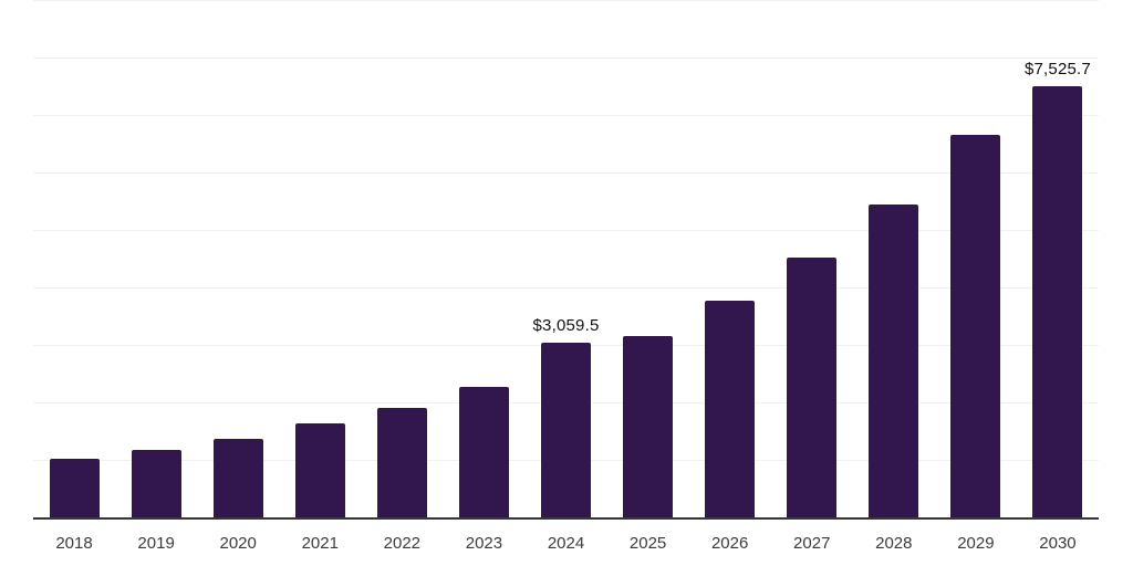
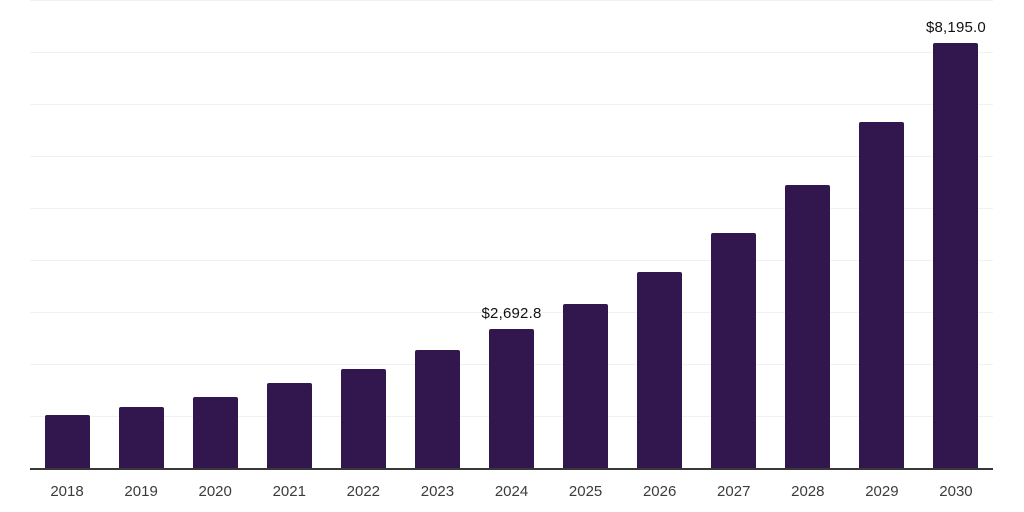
2024: $3,059.5 -> $2,692.8
2030: $7,525.7 -> $8,195.0
